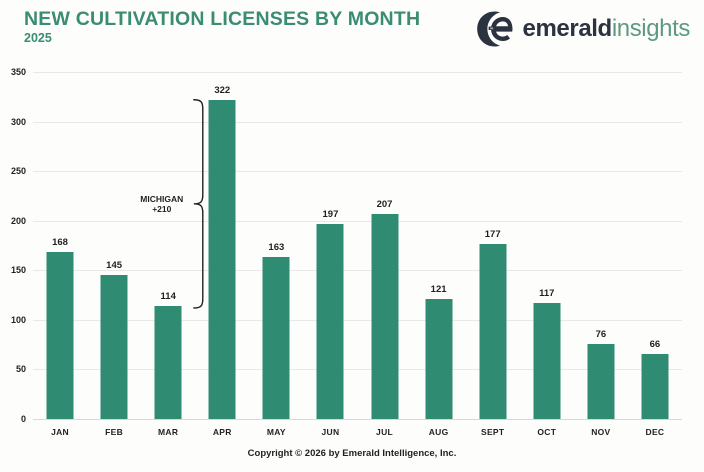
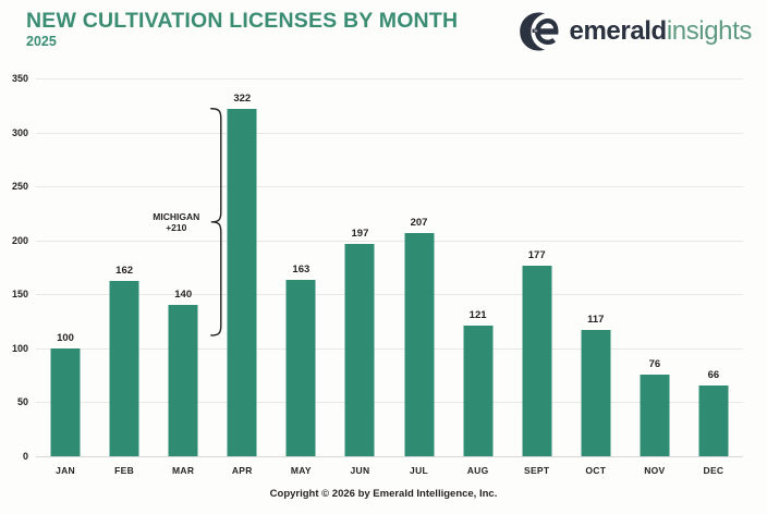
JAN: 168 -> 100
FEB: 145 -> 162
MAR: 114 -> 140
